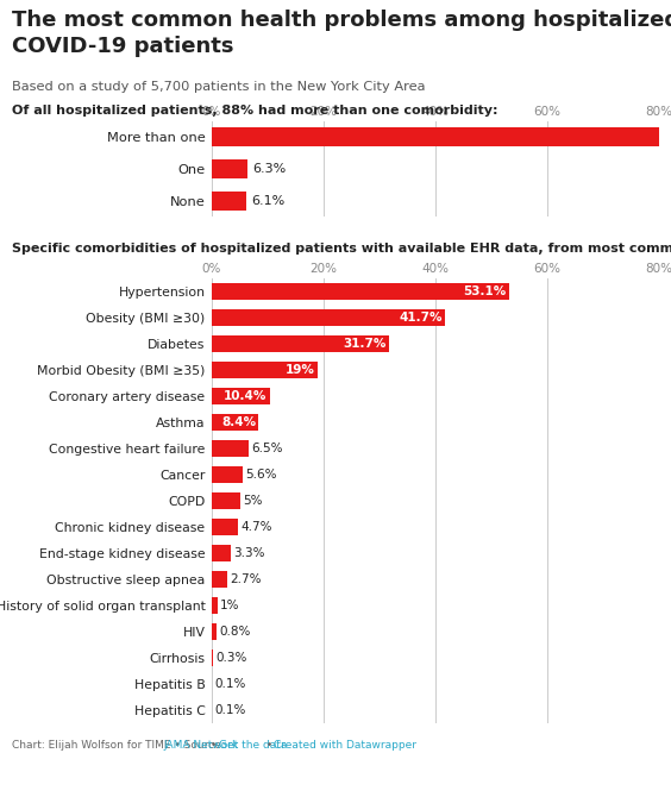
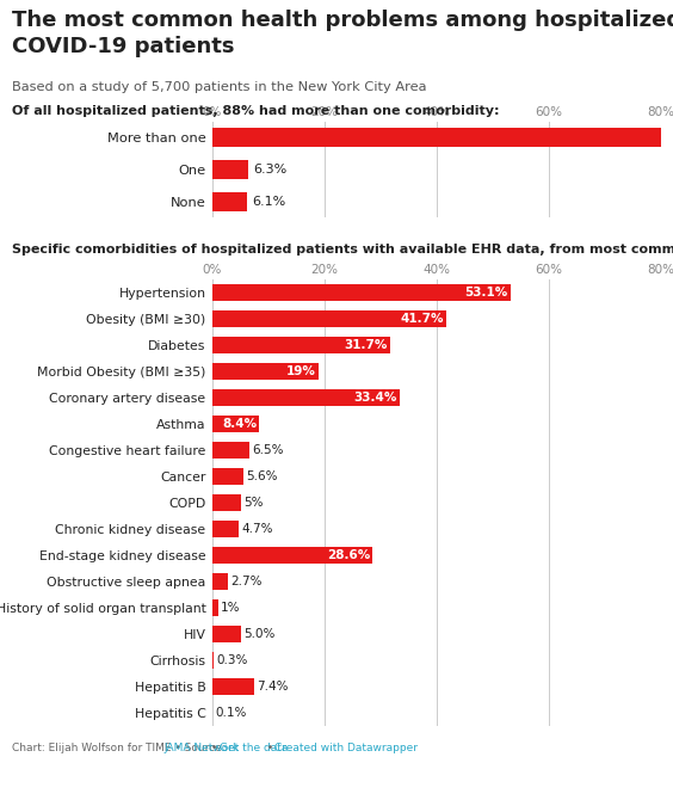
Coronary artery disease: 10.4% -> 33.4%
End-stage kidney disease: 3.3% -> 28.6%
HIV: 0.8% -> 5.0%
Hepatitis B: 0.1% -> 7.4%
